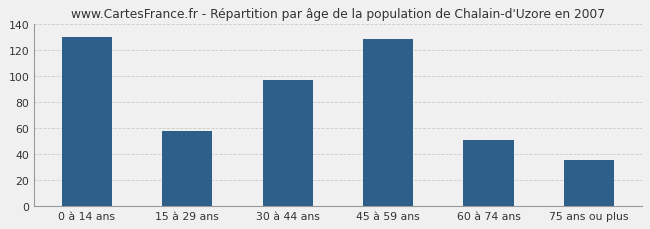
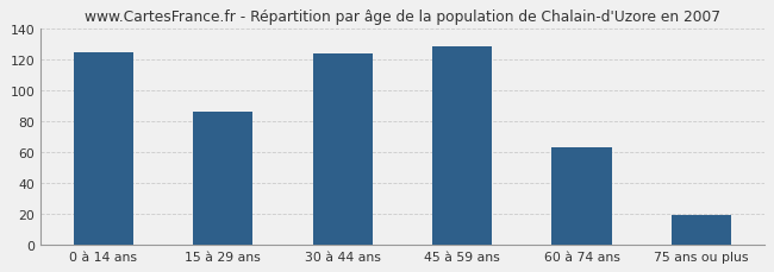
0 à 14 ans: 130 -> 125
15 à 29 ans: 58 -> 86
30 à 44 ans: 97 -> 124
60 à 74 ans: 51 -> 63
75 ans ou plus: 35 -> 19
